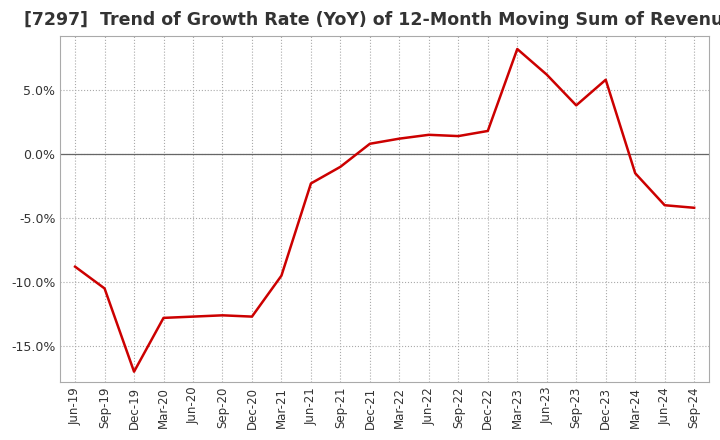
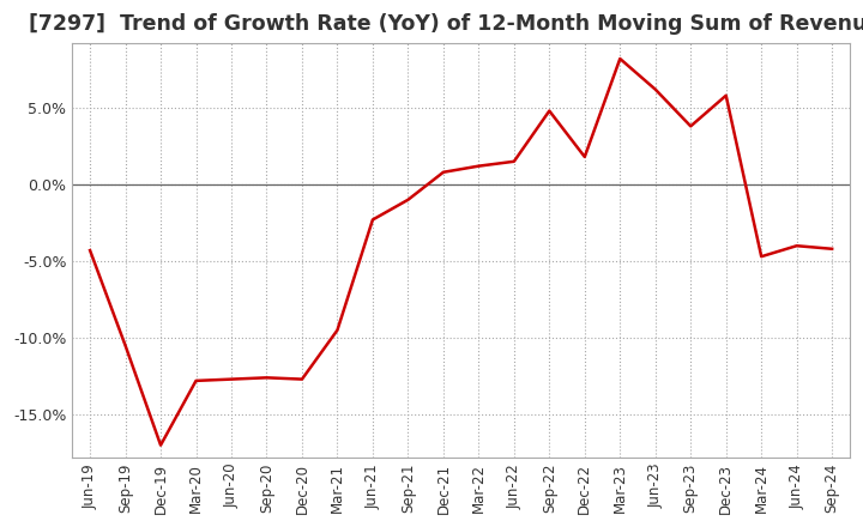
Jun-19: -8.8% -> -4.3%
Sep-22: 1.4% -> 4.8%
Mar-24: -1.5% -> -4.7%
